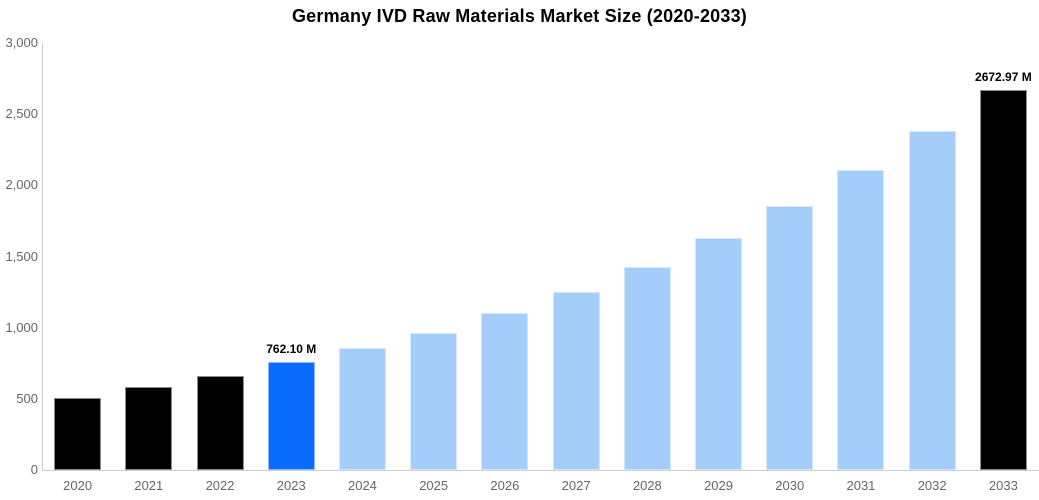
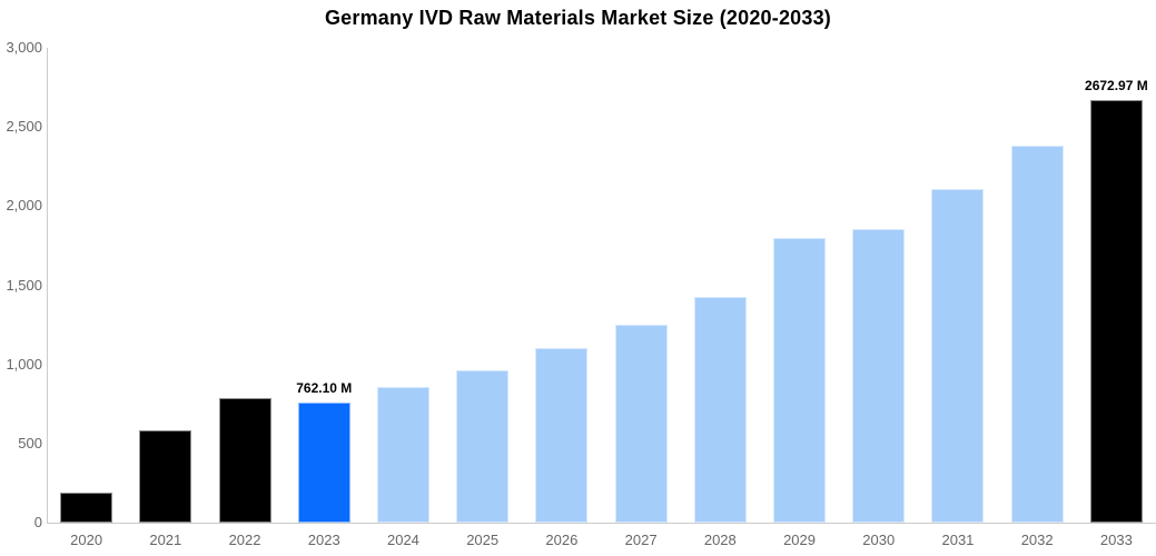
2020: 500 -> 190
2022: 660 -> 790
2029: 1630 -> 1800
